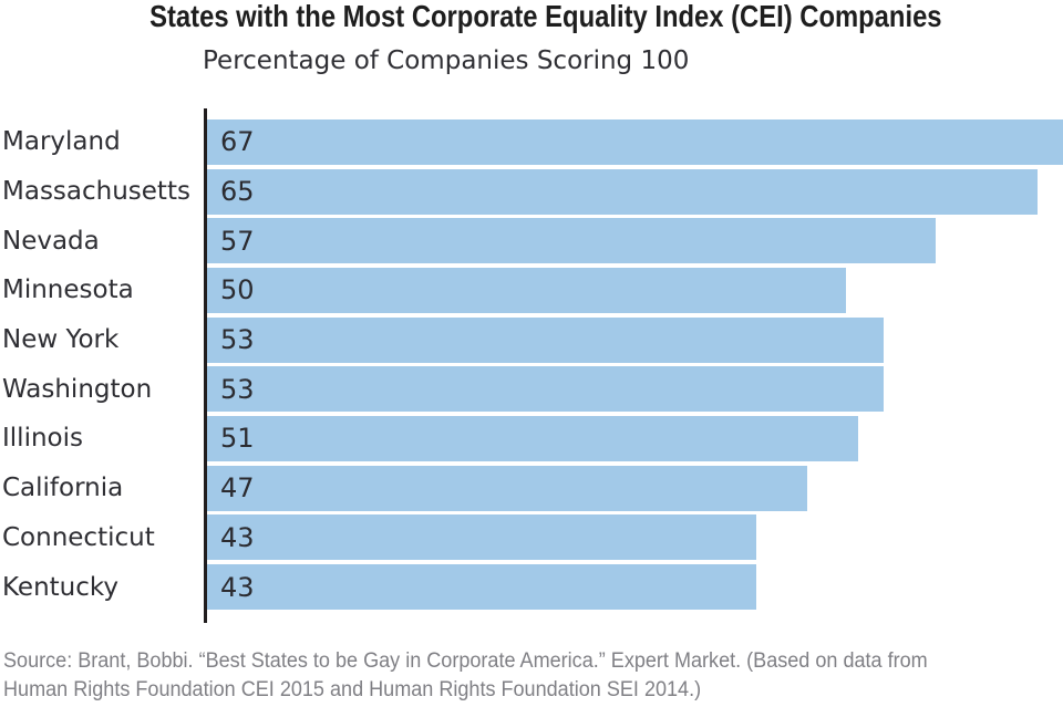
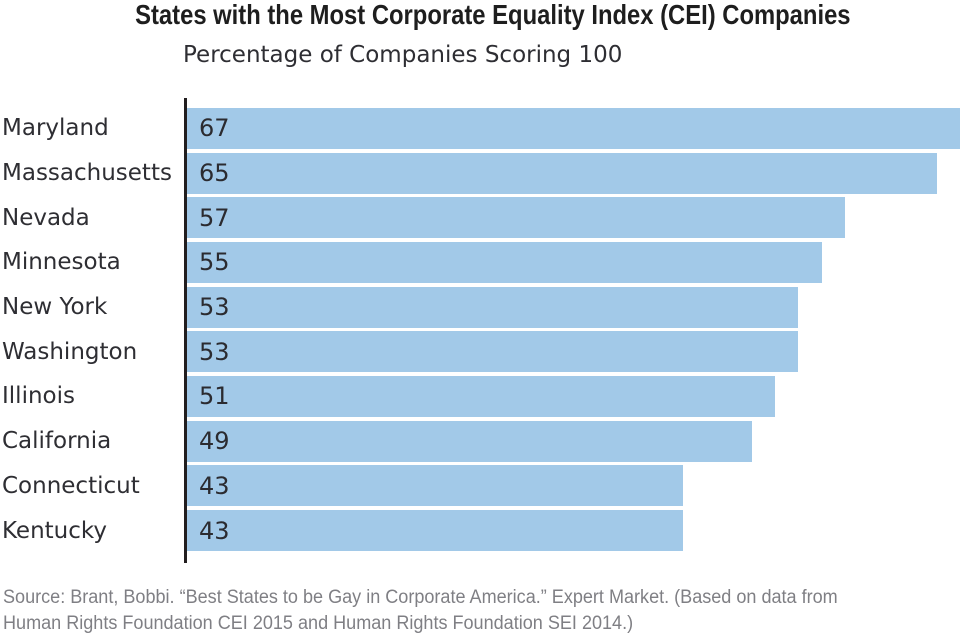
Minnesota: 50 -> 55
California: 47 -> 49
